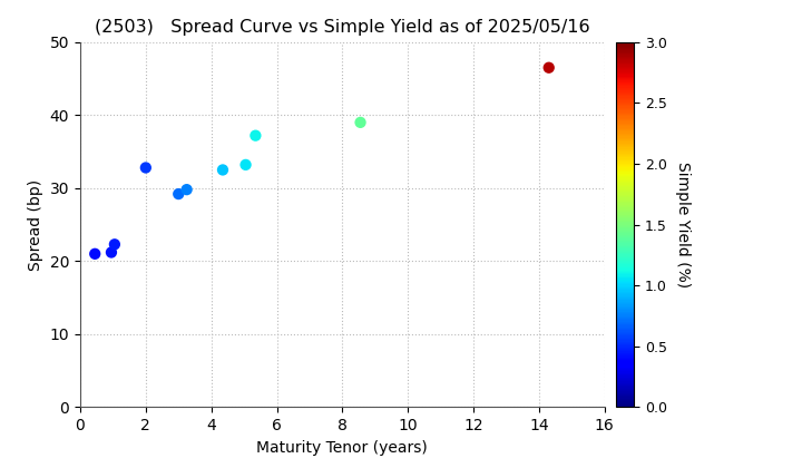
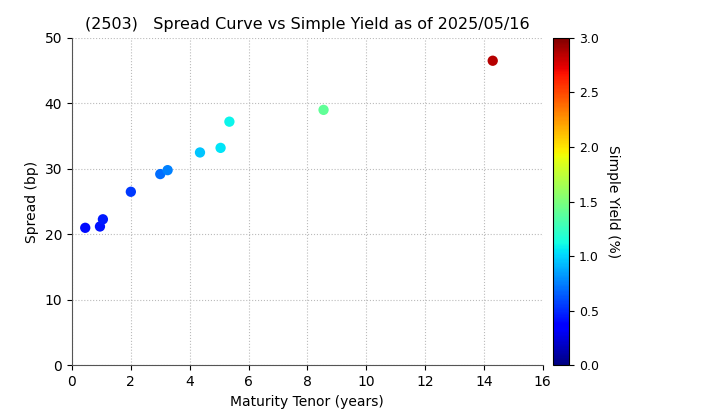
2: 32.8 -> 26.5
